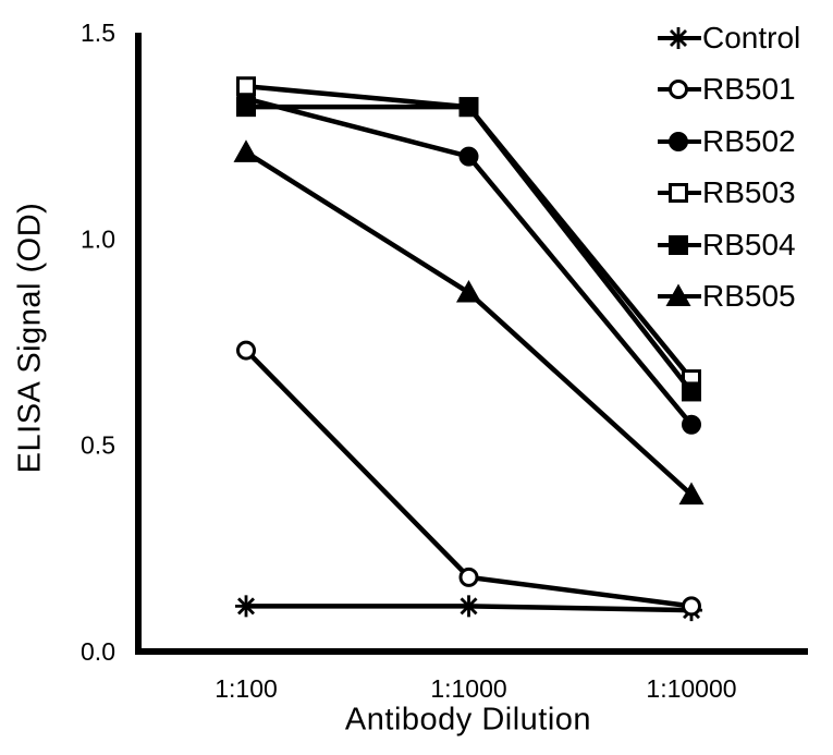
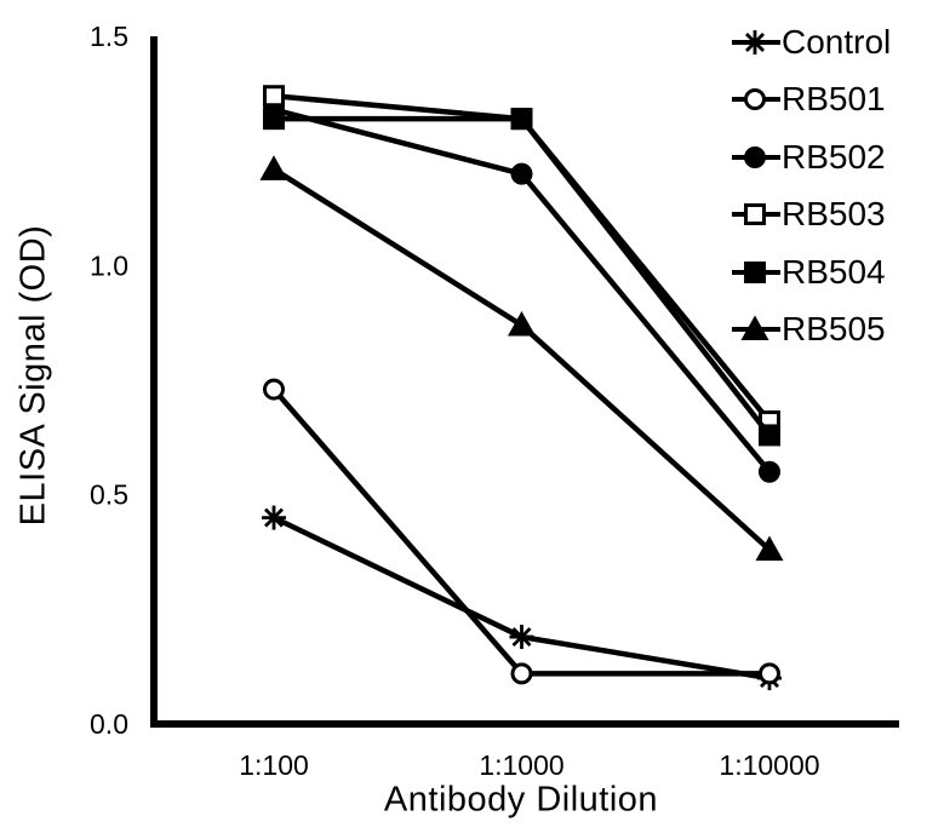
Control/1:100: 0.11 -> 0.45
Control/1:1000: 0.11 -> 0.19
RB501/1:1000: 0.18 -> 0.11
